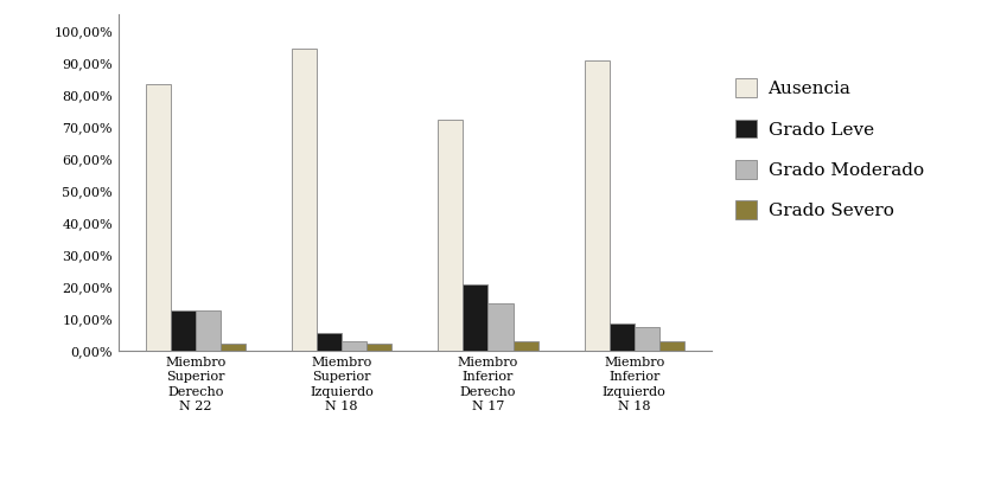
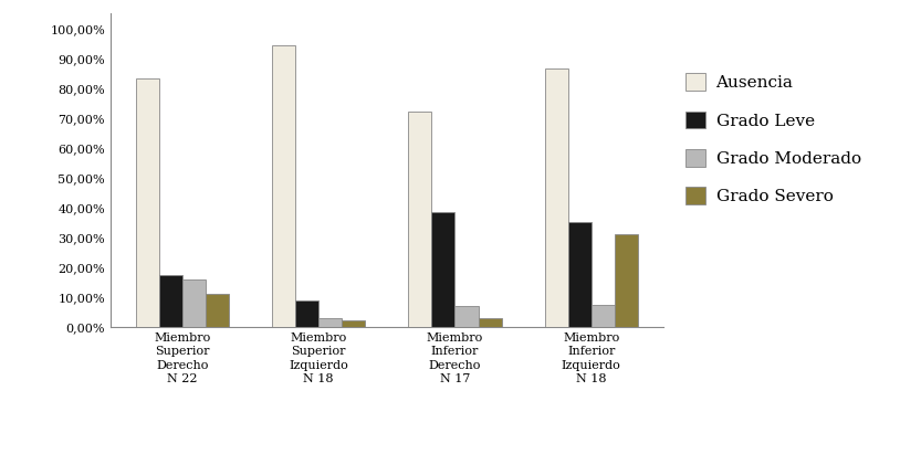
Grado Leve/Miembro Superior Derecho N 22: 12,7% -> 17,5%
Grado Moderado/Miembro Superior Derecho N 22: 12,7% -> 16,0%
Grado Severo/Miembro Superior Derecho N 22: 2,3% -> 11,0%
Grado Leve/Miembro Superior Izquierdo N 18: 5,6% -> 9,0%
Grado Leve/Miembro Inferior Derecho N 17: 20,6% -> 38,5%
Grado Moderado/Miembro Inferior Derecho N 17: 14,7% -> 7,0%
Ausencia/Miembro Inferior Izquierdo N 18: 90,6% -> 86,5%
Grado Leve/Miembro Inferior Izquierdo N 18: 8,3% -> 35,0%
Grado Severo/Miembro Inferior Izquierdo N 18: 2,8% -> 31,0%
